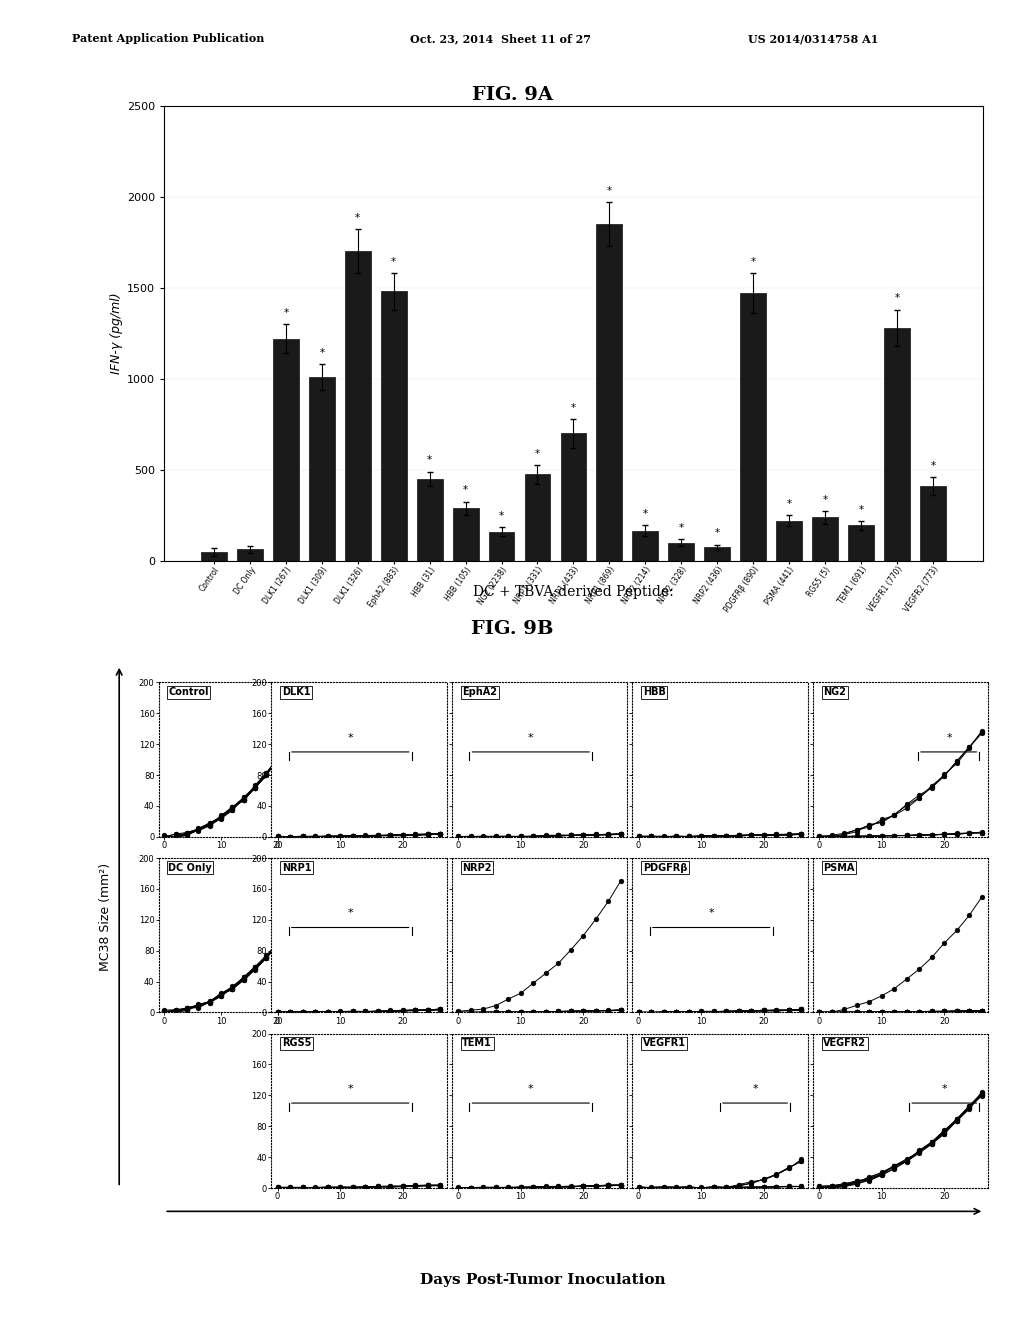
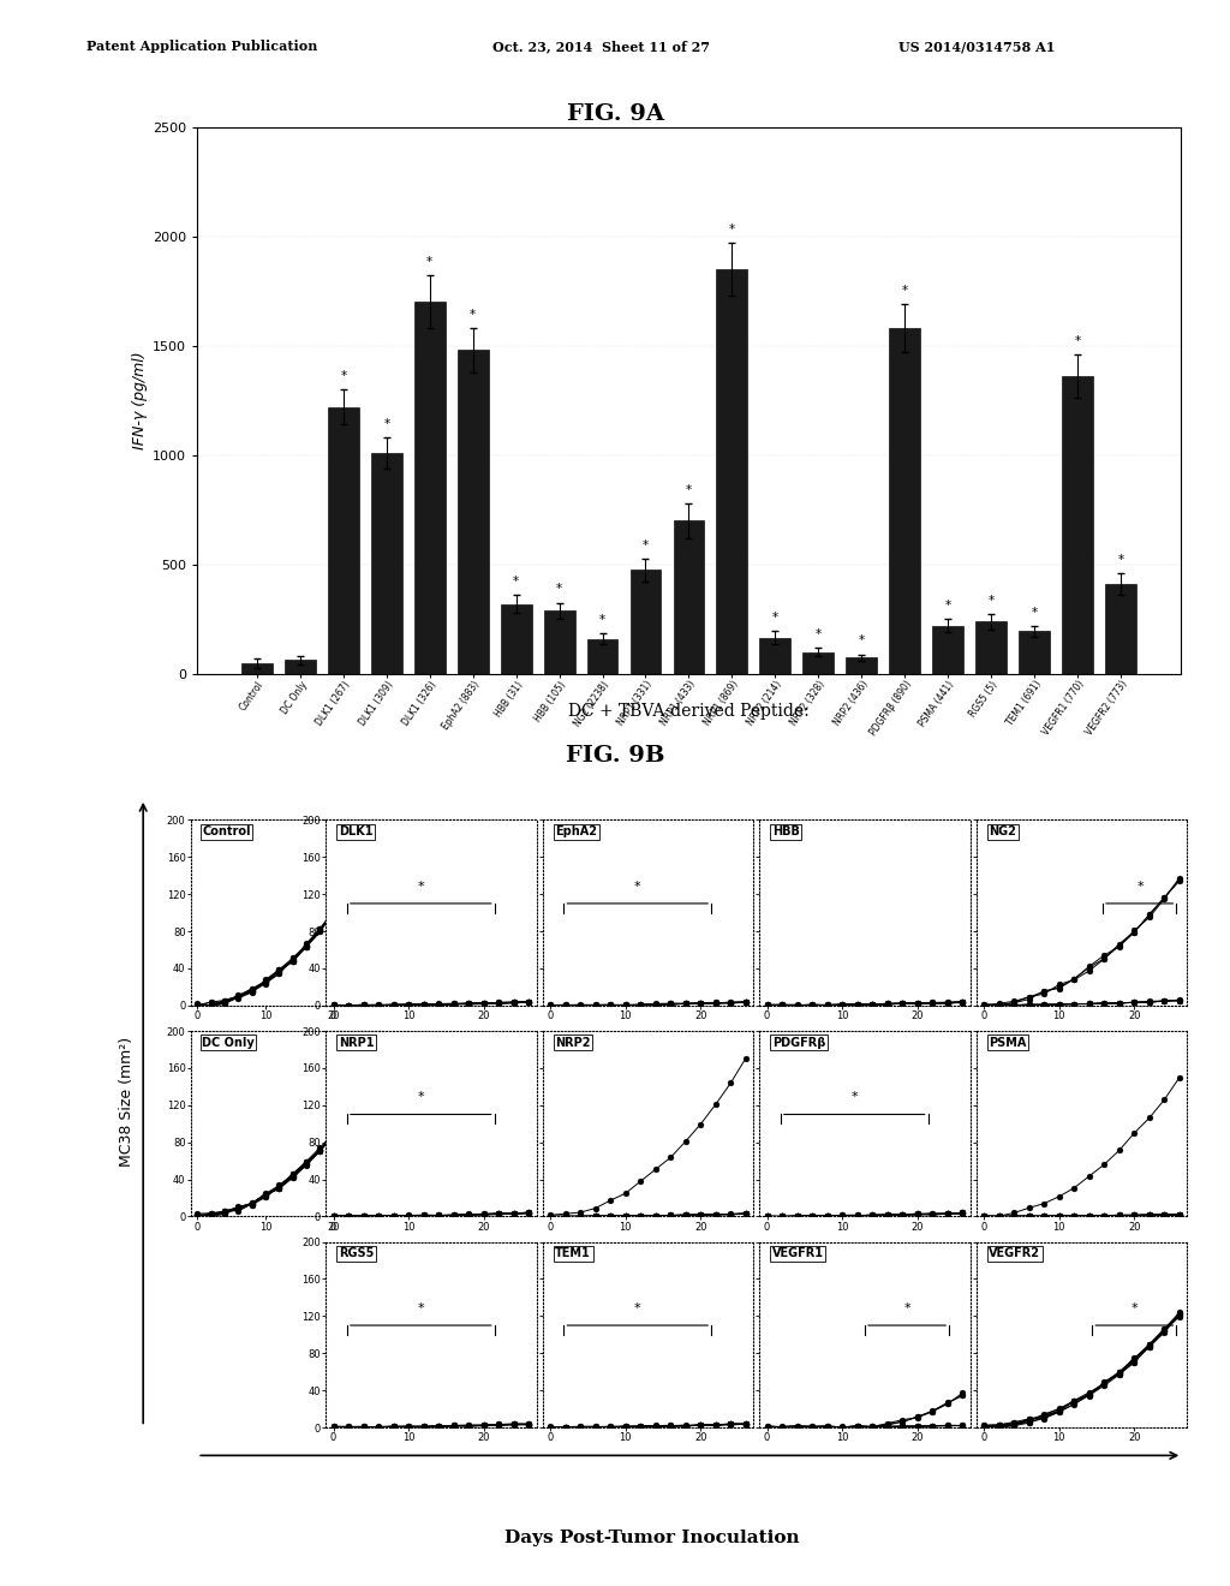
HBB (31): 450 -> 320
PDGFRβ (890): 1470 -> 1580
VEGFR1 (770): 1280 -> 1360
